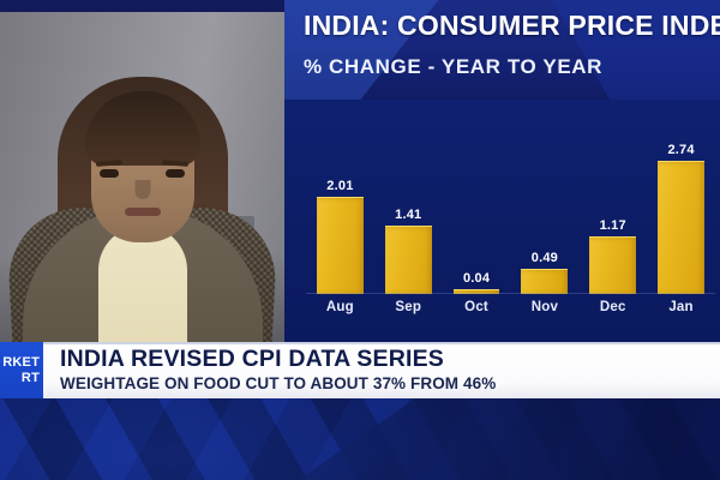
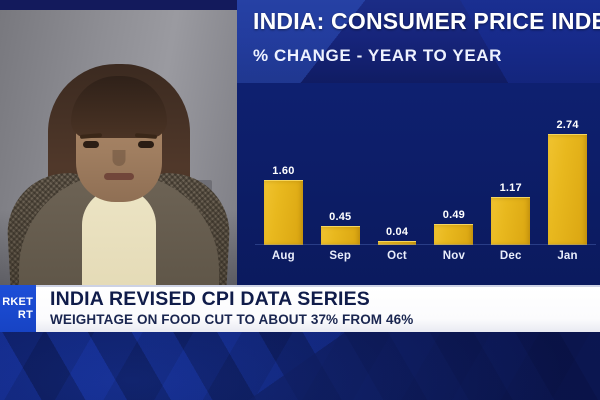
Aug: 2.01 -> 1.60
Sep: 1.41 -> 0.45
